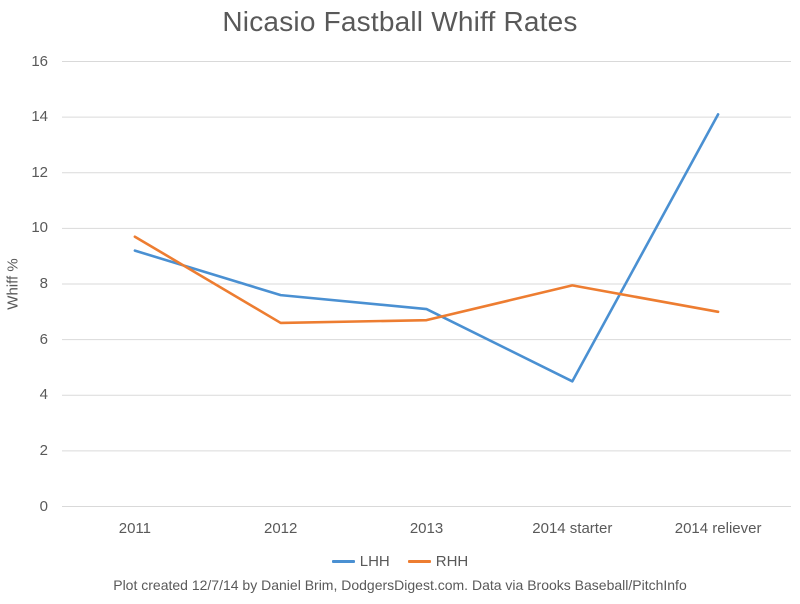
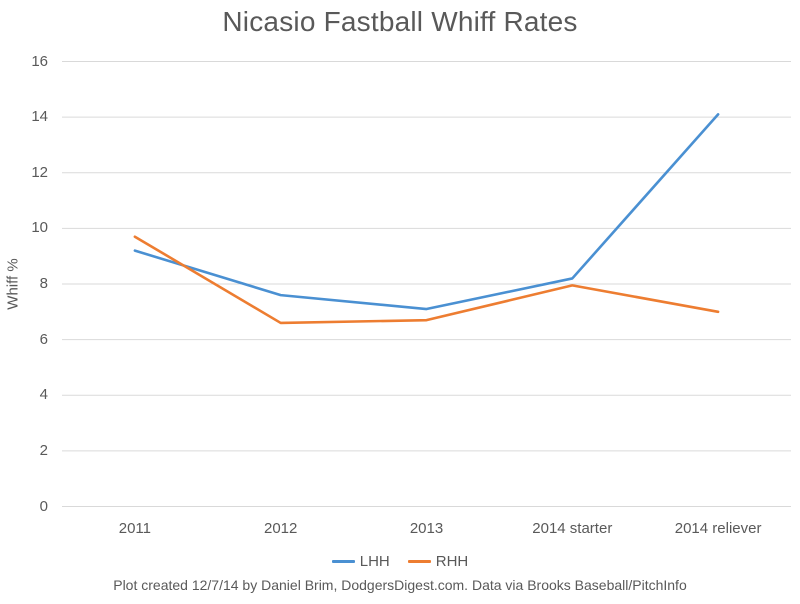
LHH/2014 starter: 4.5 -> 8.2
